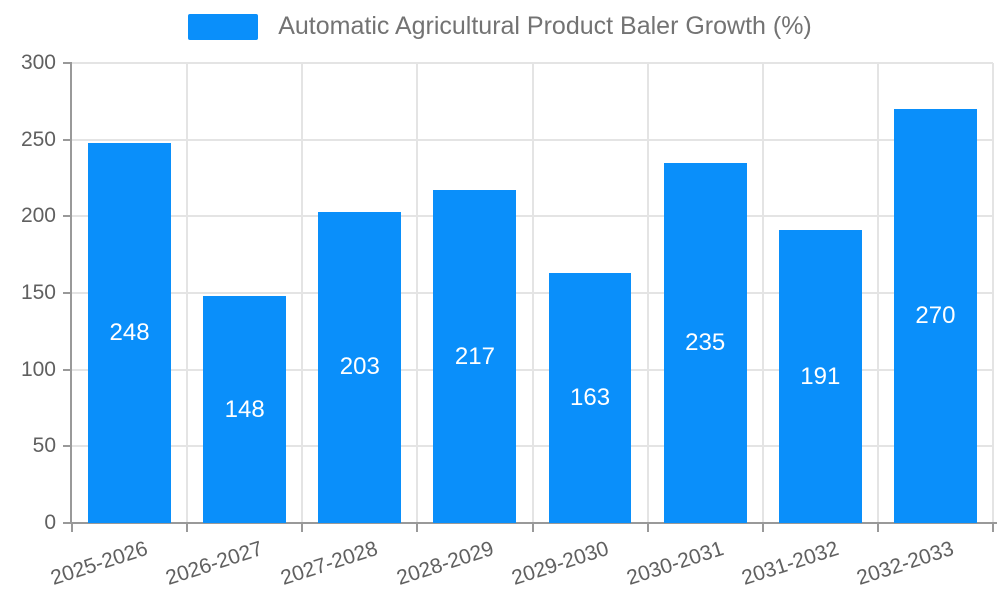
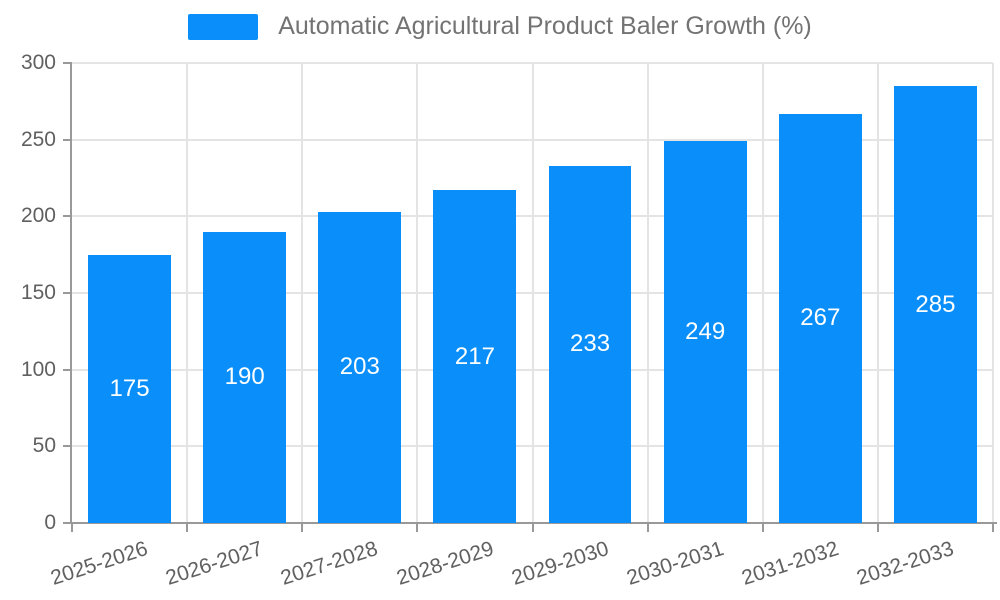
2025-2026: 248 -> 175
2026-2027: 148 -> 190
2029-2030: 163 -> 233
2030-2031: 235 -> 249
2031-2032: 191 -> 267
2032-2033: 270 -> 285
